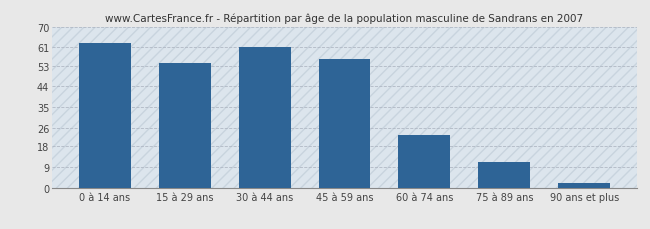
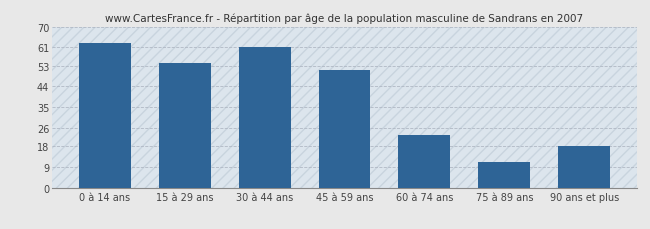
45 à 59 ans: 56 -> 51
90 ans et plus: 2 -> 18
